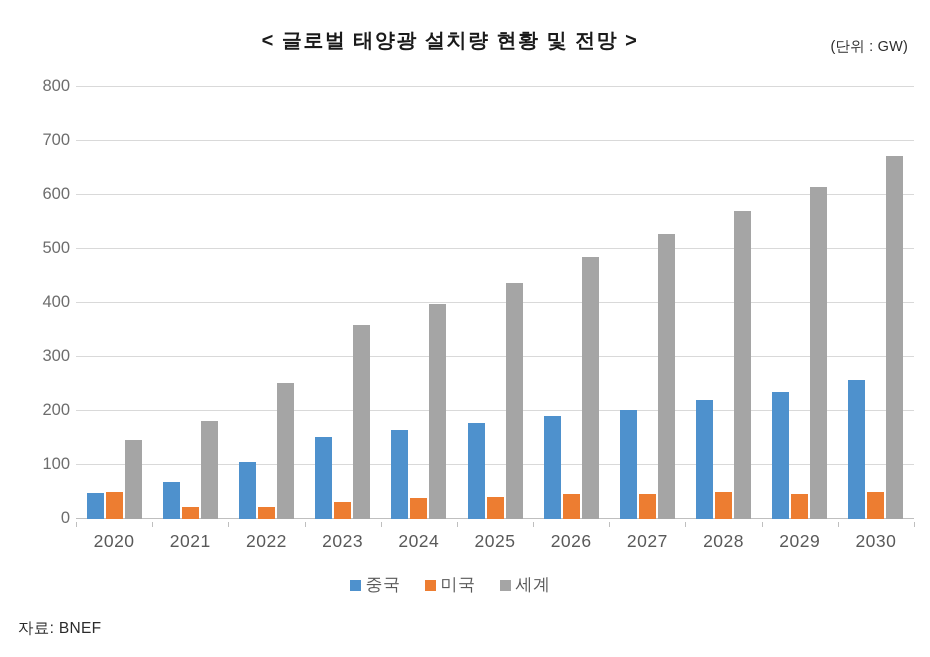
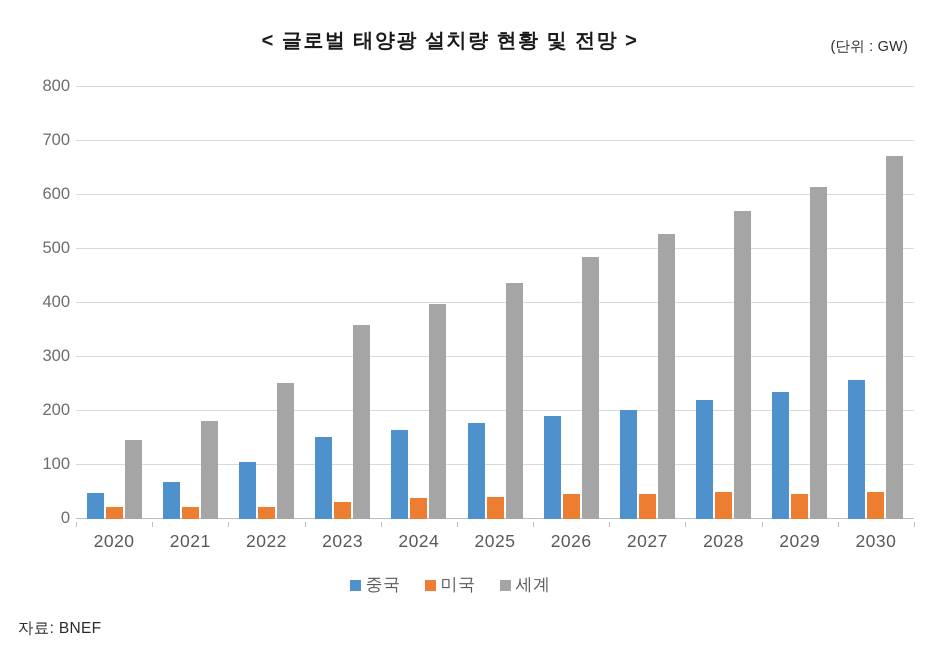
미국/2020: 50 -> 20
